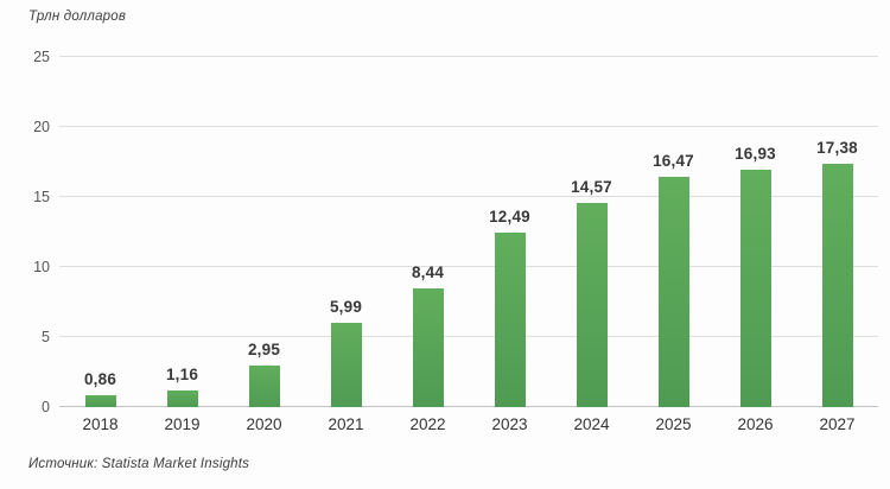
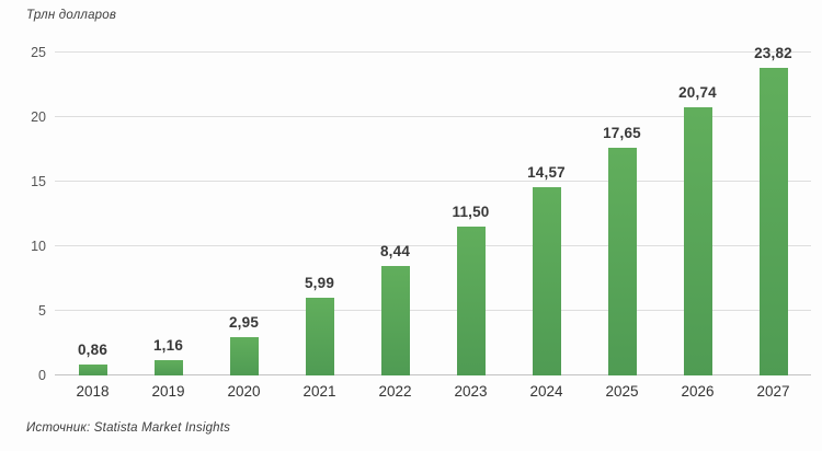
2023: 12,49 -> 11,50
2025: 16,47 -> 17,65
2026: 16,93 -> 20,74
2027: 17,38 -> 23,82
